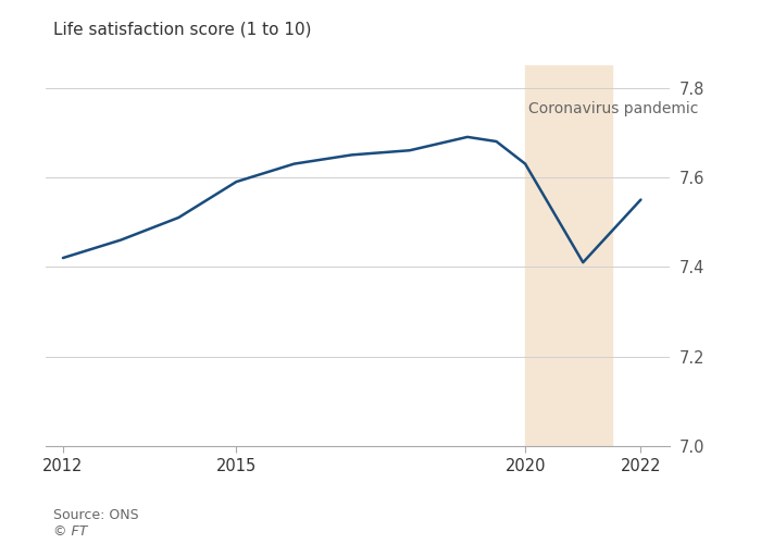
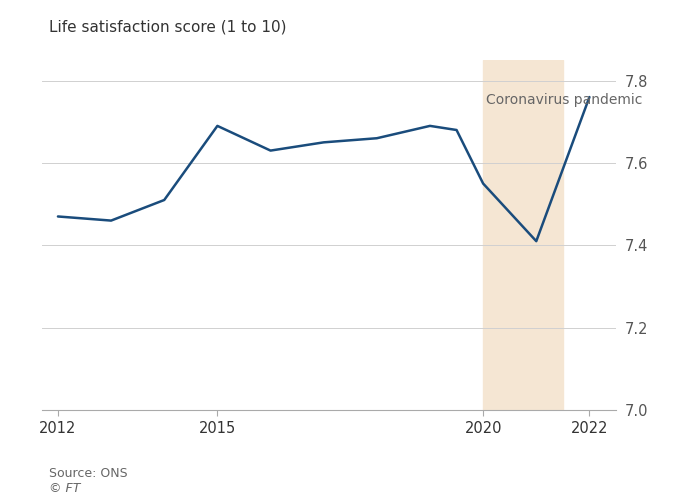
2012: 7.42 -> 7.47
2015: 7.59 -> 7.69
2020: 7.63 -> 7.55
2022: 7.55 -> 7.76
